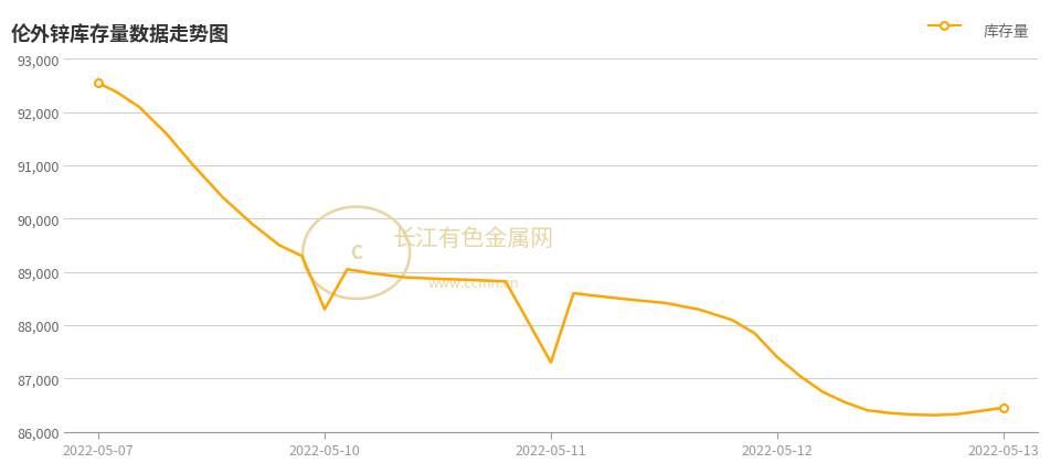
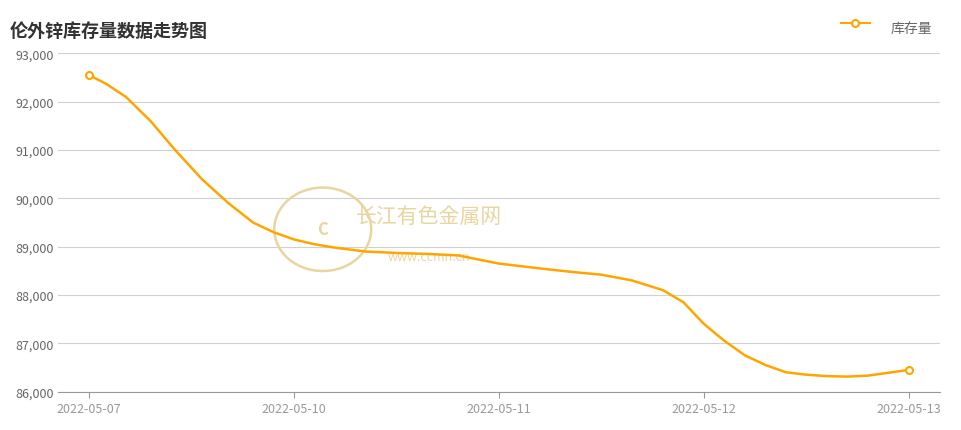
2022-05-10: 88,300 -> 89,150
2022-05-11: 87,300 -> 88,650
